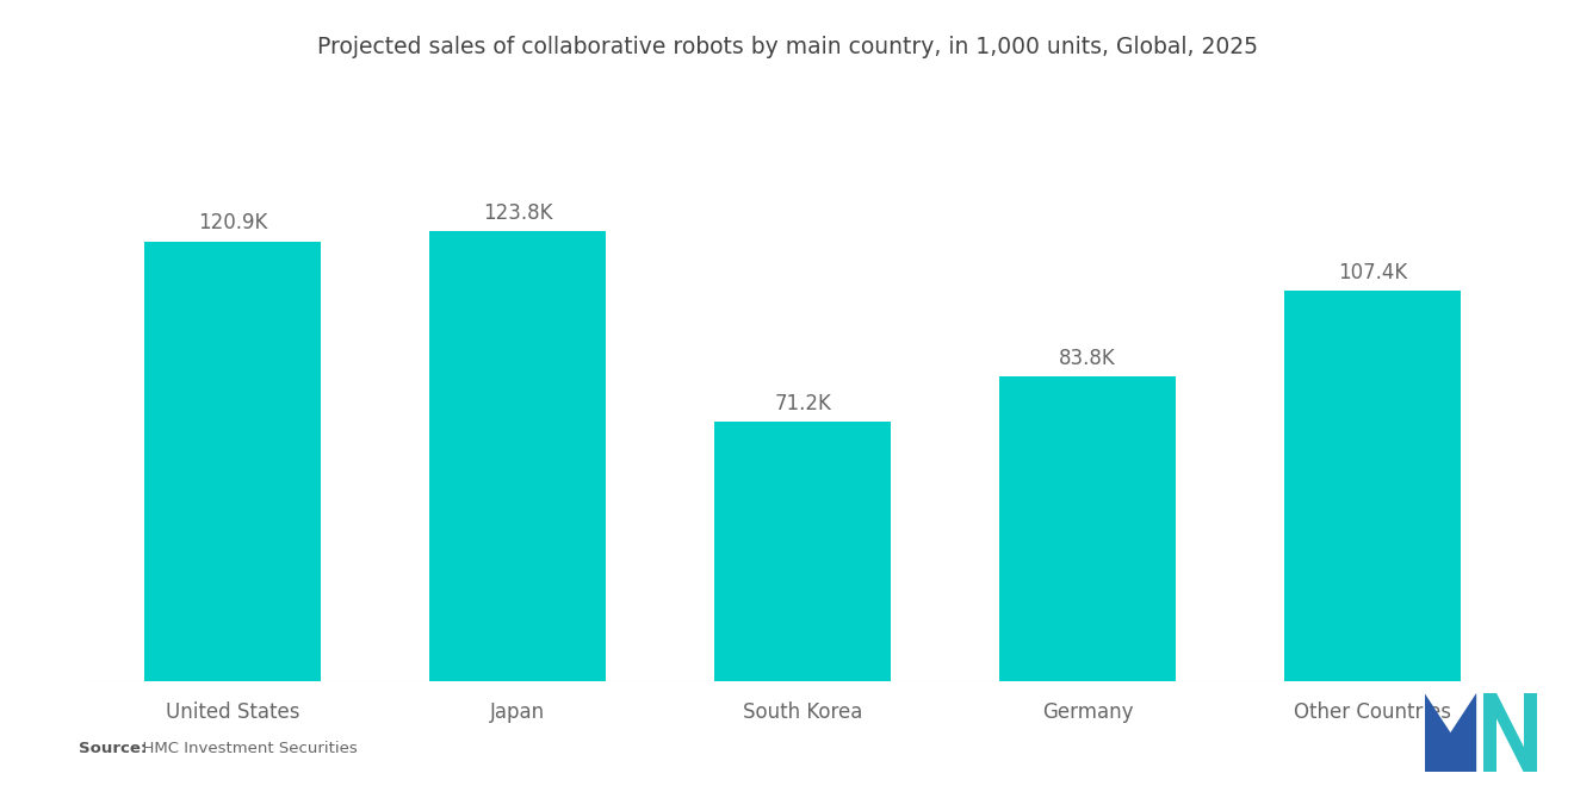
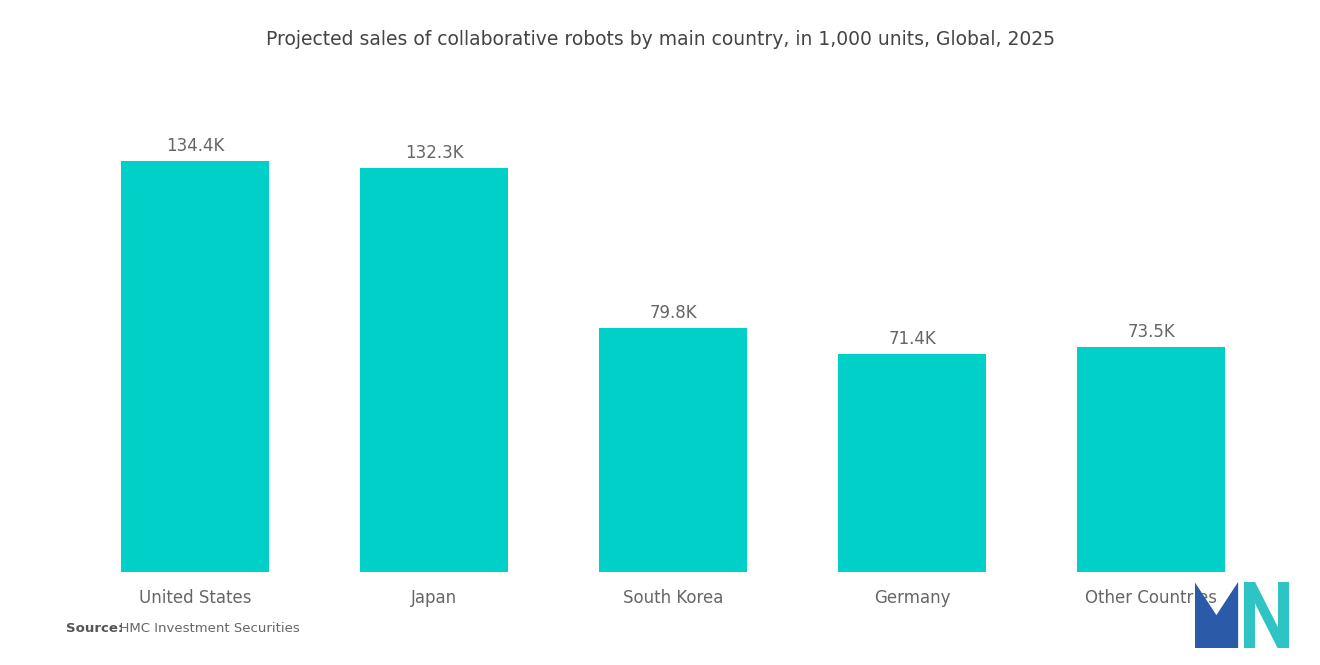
United States: 120.9K -> 134.4K
Japan: 123.8K -> 132.3K
South Korea: 71.2K -> 79.8K
Germany: 83.8K -> 71.4K
Other Countries: 107.4K -> 73.5K
